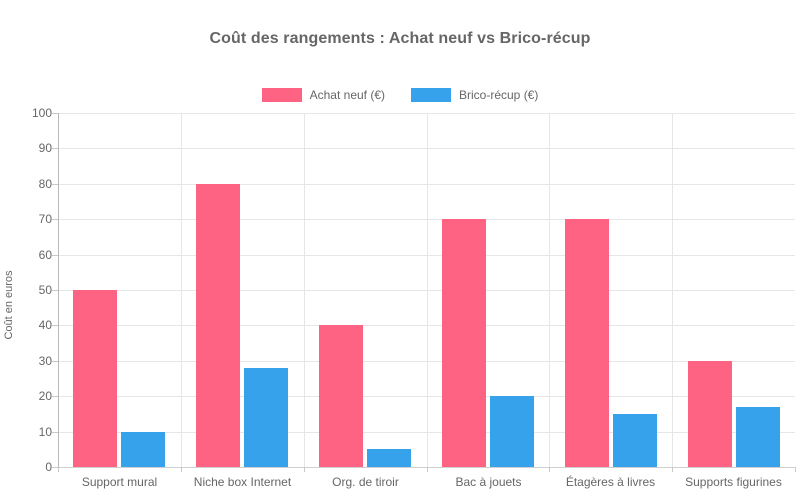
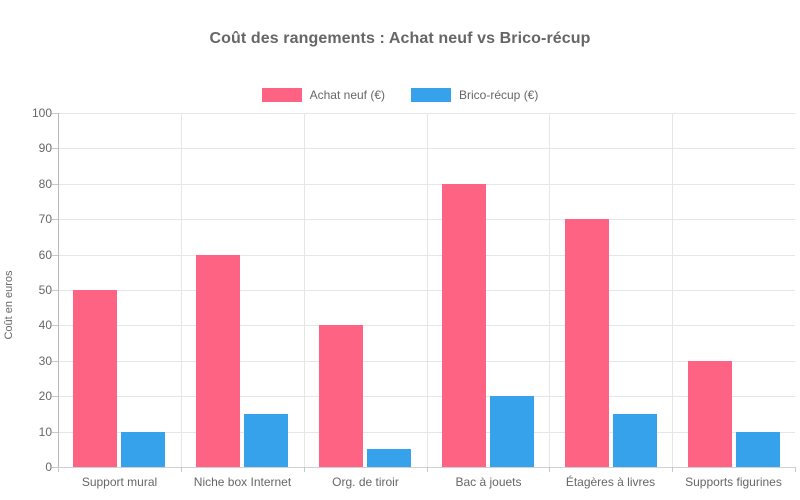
Achat neuf (€)/Niche box Internet: 80 -> 60
Brico-récup (€)/Niche box Internet: 28 -> 15
Achat neuf (€)/Bac à jouets: 70 -> 80
Brico-récup (€)/Supports figurines: 17 -> 10
